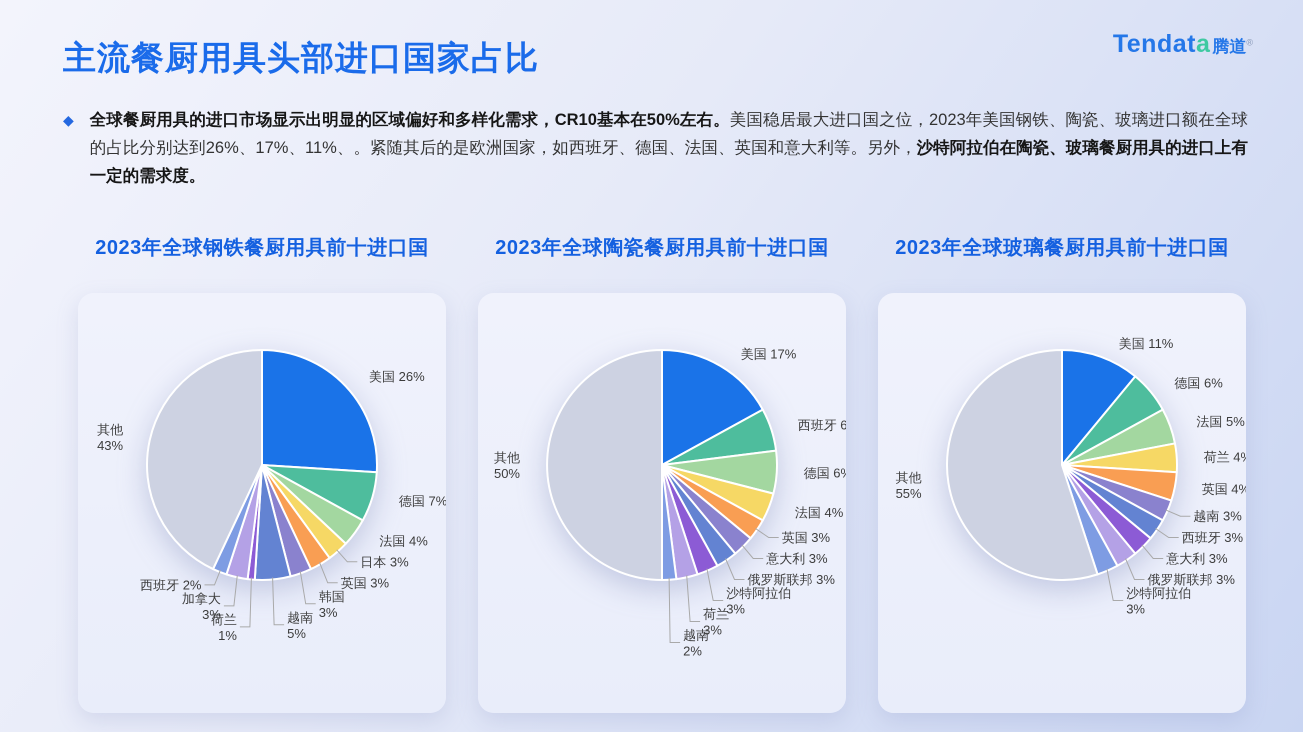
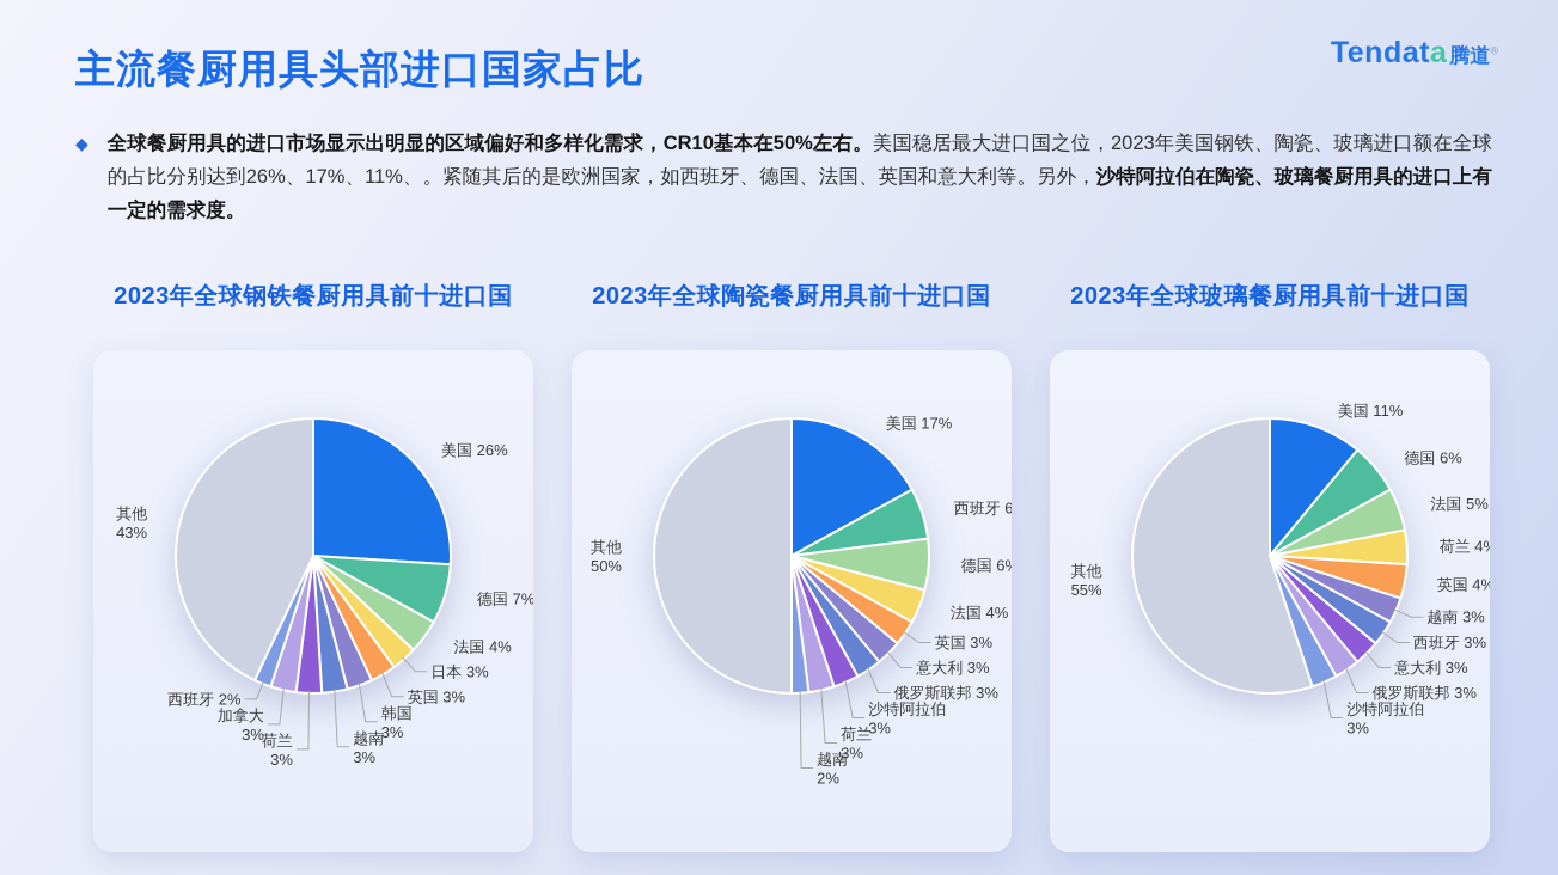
2023年全球钢铁餐厨用具前十进口国/越南: 5% -> 3%
2023年全球钢铁餐厨用具前十进口国/荷兰: 1% -> 3%
